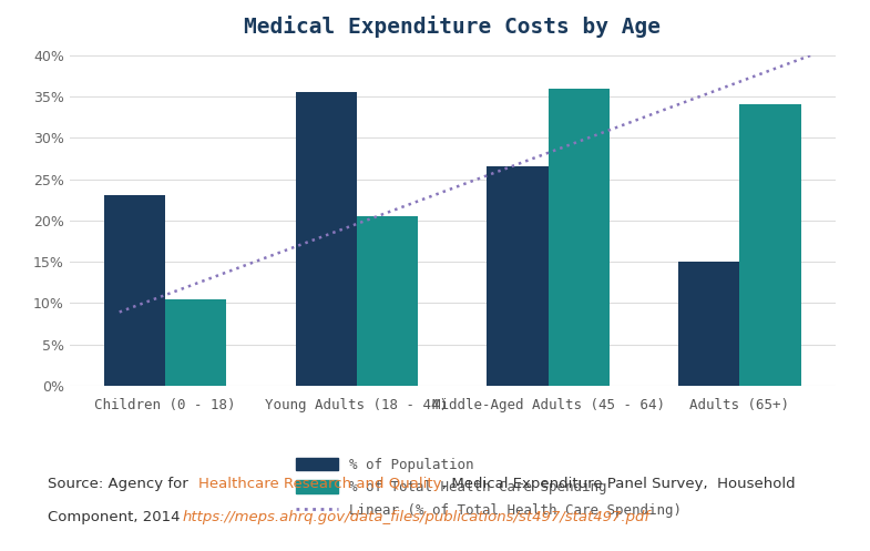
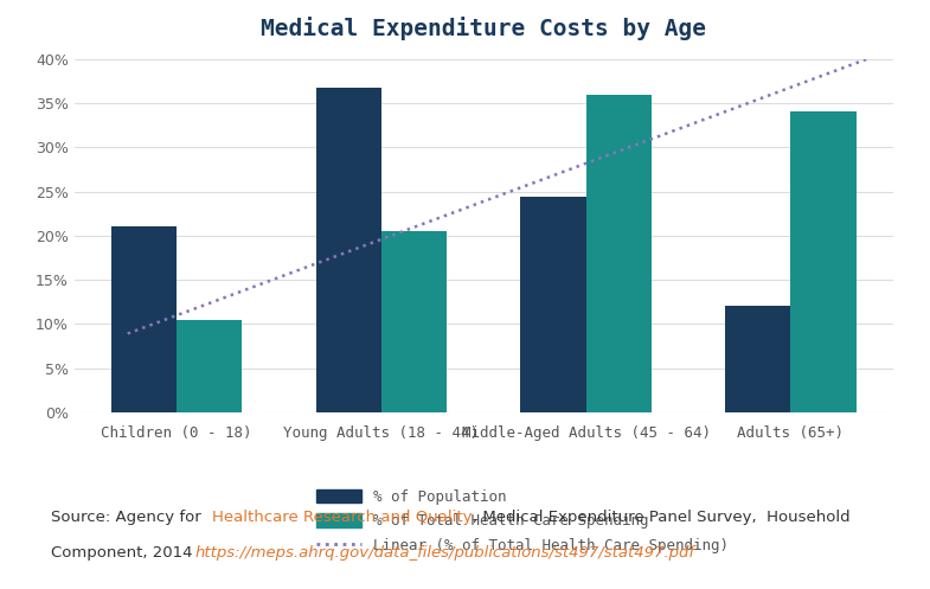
% of Population/Children (0 - 18): 23.0% -> 21.0%
% of Population/Young Adults (18 - 44): 35.5% -> 36.8%
% of Population/Middle-Aged Adults (45 - 64): 26.5% -> 24.4%
% of Population/Adults (65+): 15.0% -> 12.0%
